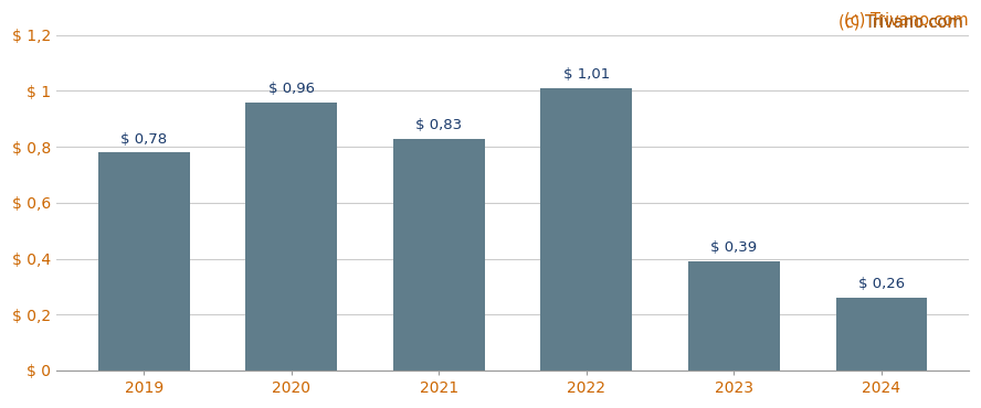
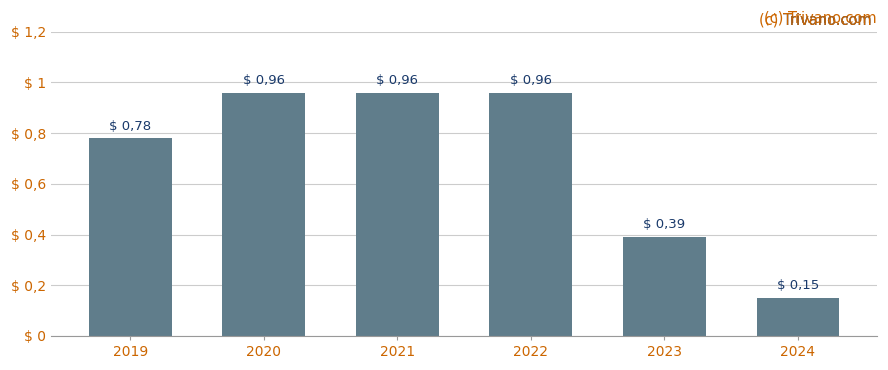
2021: 0,83 -> 0,96
2022: 1,01 -> 0,96
2024: 0,26 -> 0,15
